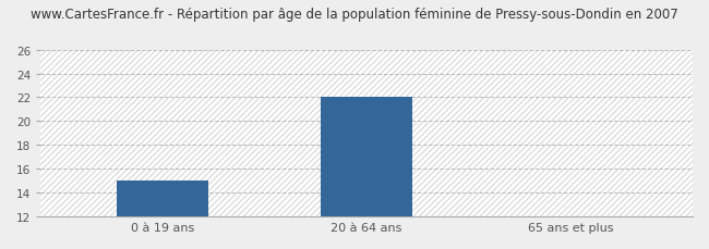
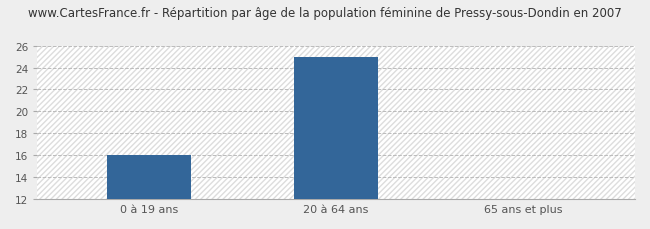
0 à 19 ans: 15.0 -> 16.0
20 à 64 ans: 22.0 -> 25.0
